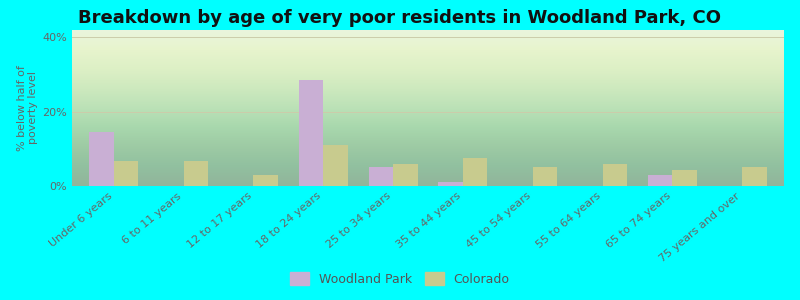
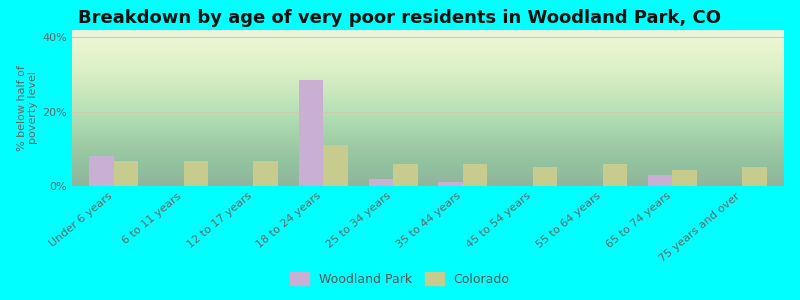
Woodland Park/Under 6 years: 14.5% -> 8.0%
Colorado/12 to 17 years: 3.0% -> 6.8%
Woodland Park/25 to 34 years: 5.0% -> 2.0%
Colorado/35 to 44 years: 7.5% -> 5.8%
